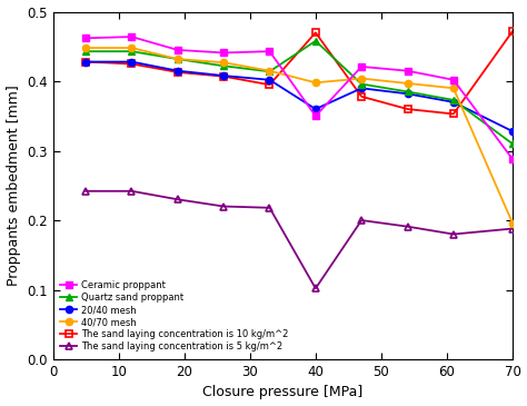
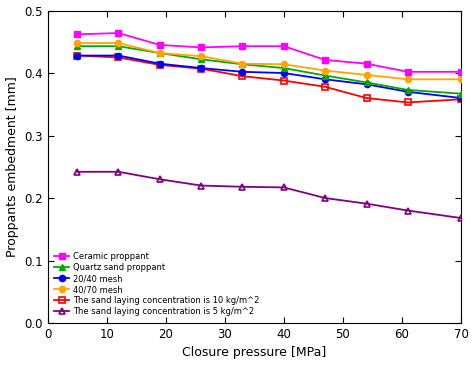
Ceramic proppant/40: 0.350 -> 0.443
Quartz sand proppant/40: 0.458 -> 0.408
20/40 mesh/40: 0.360 -> 0.400
40/70 mesh/40: 0.398 -> 0.414
The sand laying concentration is 10 kg/m^2/40: 0.470 -> 0.388
The sand laying concentration is 5 kg/m^2/40: 0.102 -> 0.217
Ceramic proppant/70: 0.288 -> 0.402
Quartz sand proppant/70: 0.310 -> 0.367
20/40 mesh/70: 0.328 -> 0.360
40/70 mesh/70: 0.196 -> 0.390
The sand laying concentration is 10 kg/m^2/70: 0.472 -> 0.358
The sand laying concentration is 5 kg/m^2/70: 0.188 -> 0.168
